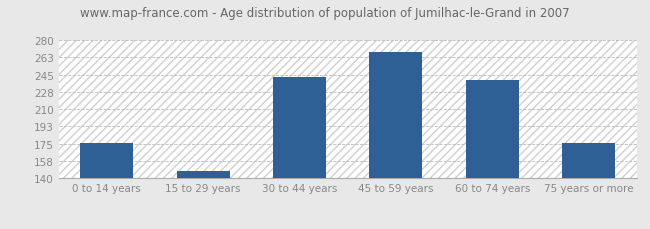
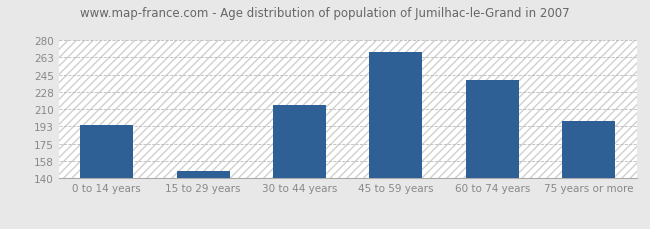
0 to 14 years: 176 -> 194
30 to 44 years: 243 -> 214
75 years or more: 176 -> 198
